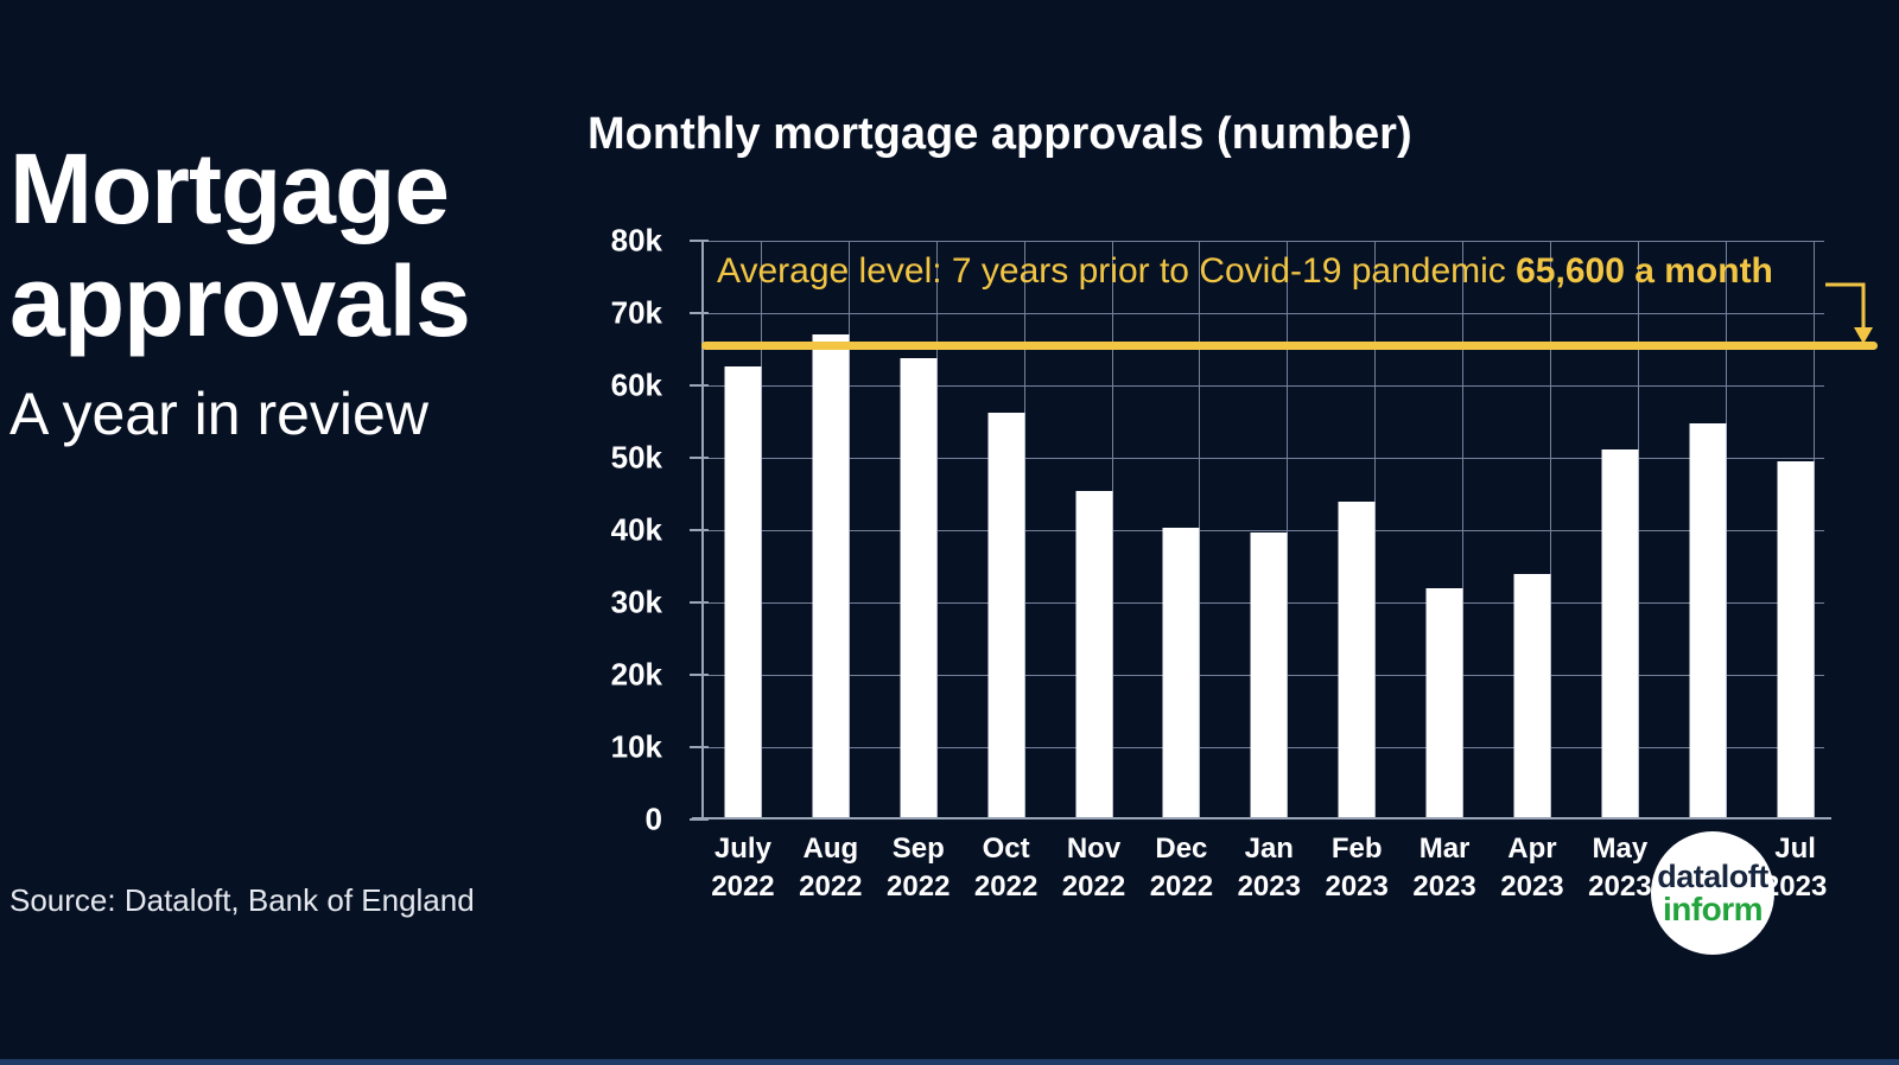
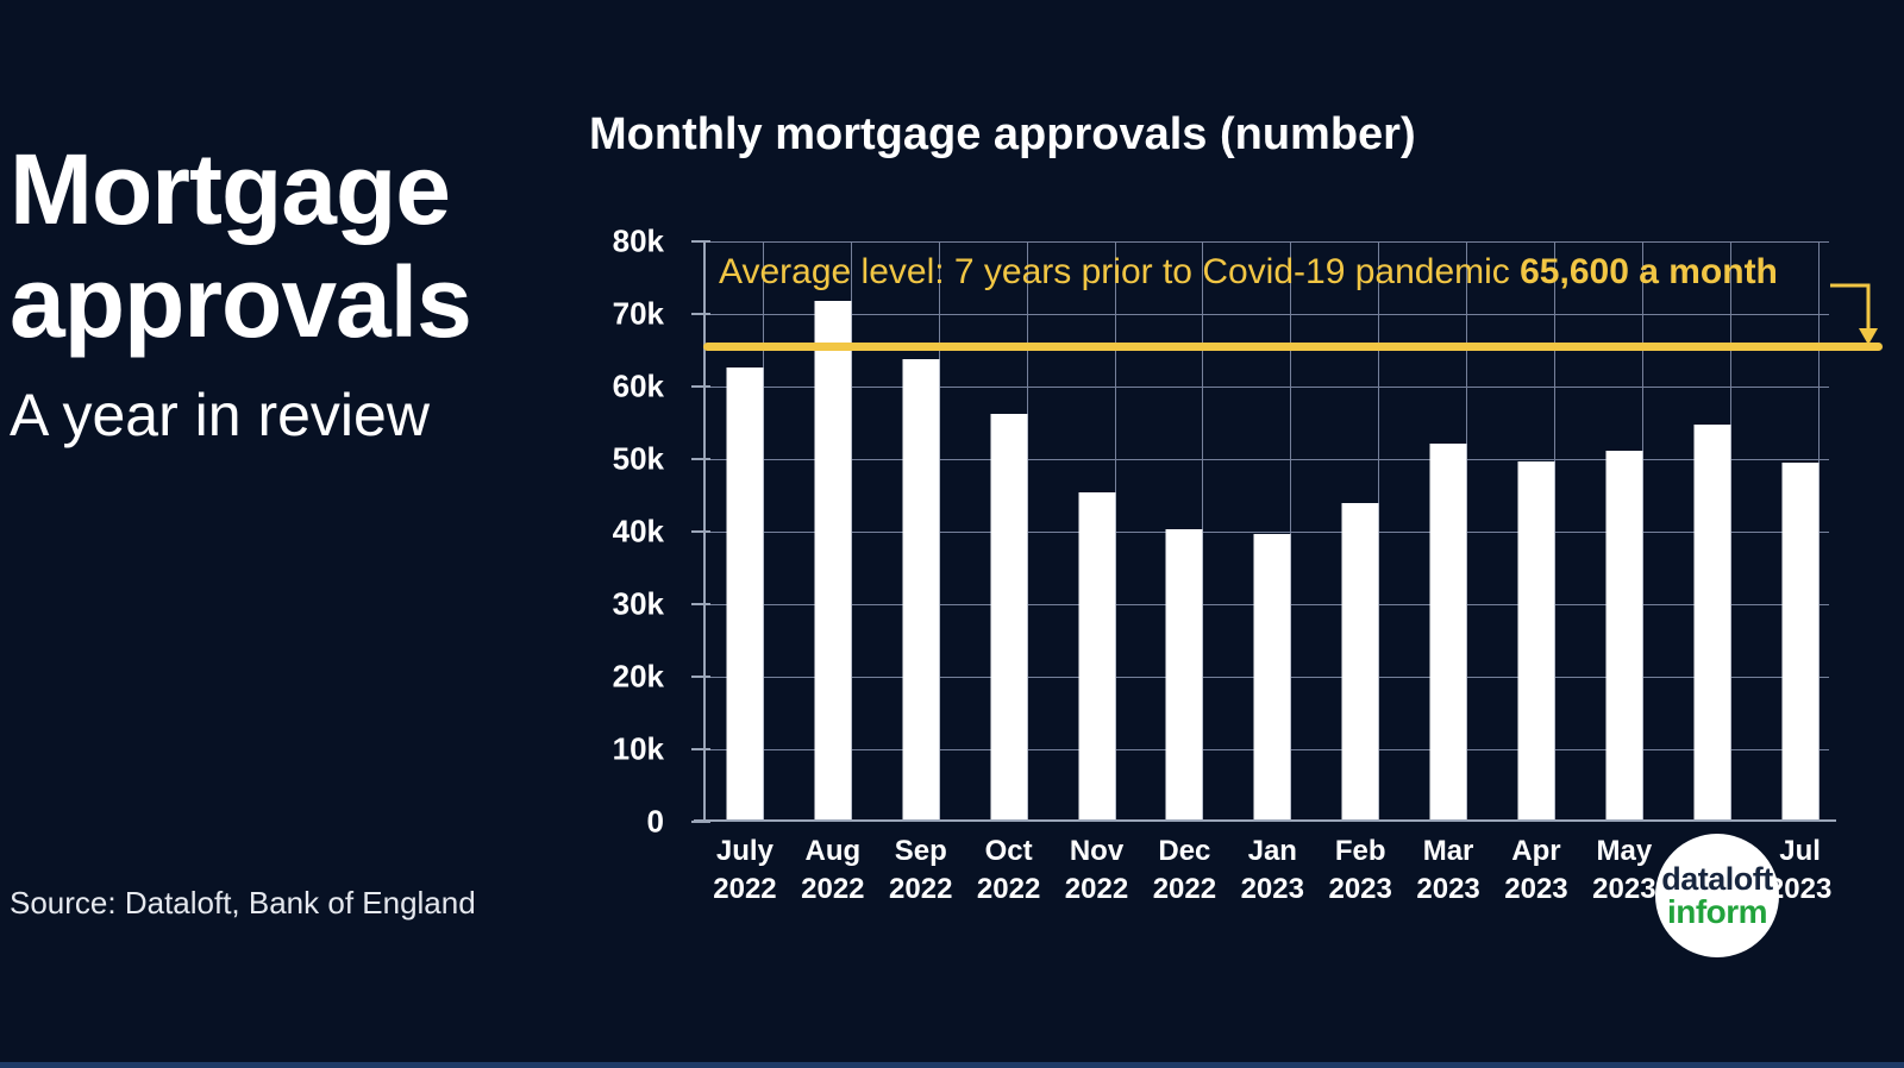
Aug 2022: 67k -> 72k
Mar 2023: 32k -> 52k
Apr 2023: 34k -> 50k
